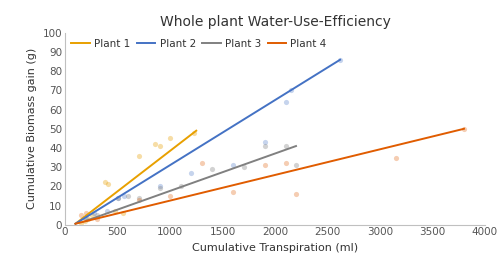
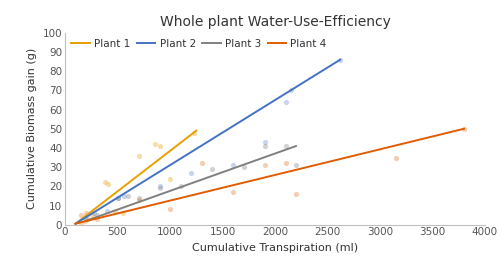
Plant 1/1000: 45 -> 24
Plant 4/1000: 15 -> 8
